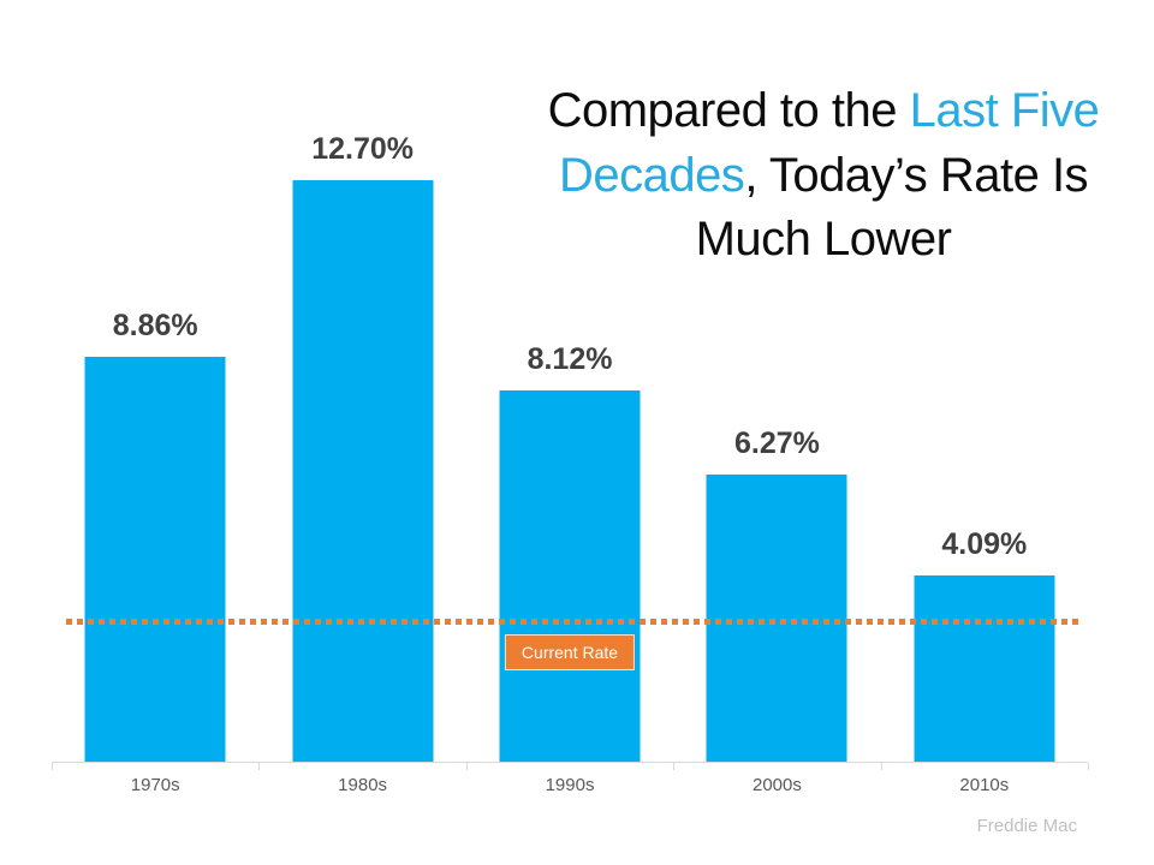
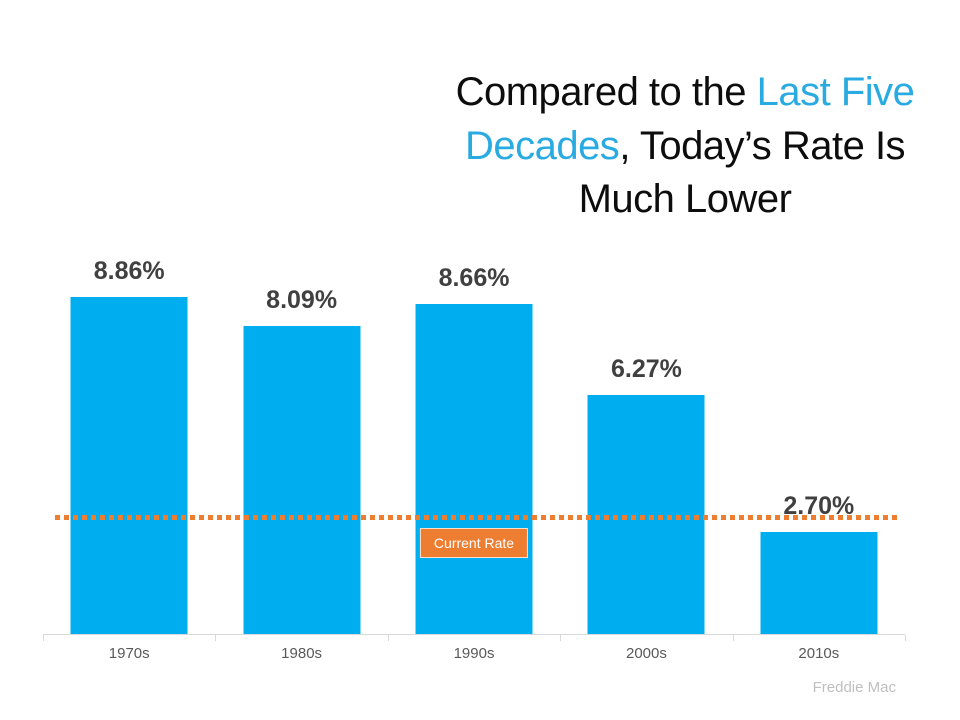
1980s: 12.70% -> 8.09%
1990s: 8.12% -> 8.66%
2010s: 4.09% -> 2.70%
